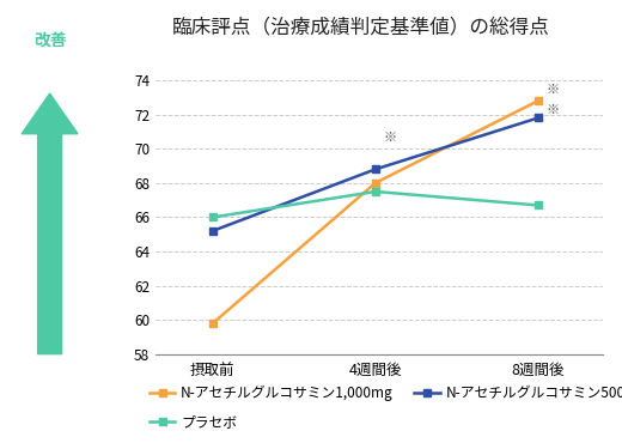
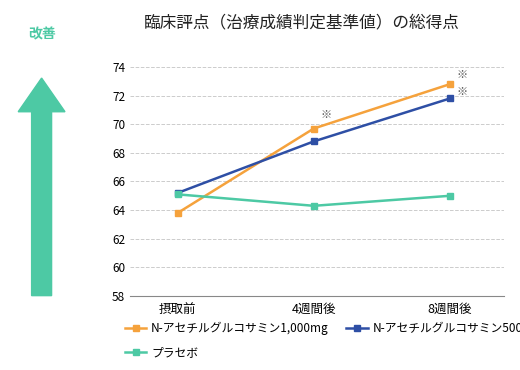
N-アセチルグルコサミン1,000mg/摂取前: 59.8 -> 63.8
プラセボ/摂取前: 66.0 -> 65.1
N-アセチルグルコサミン1,000mg/4週間後: 68.0 -> 69.7
プラセボ/4週間後: 67.5 -> 64.3
プラセボ/8週間後: 66.7 -> 65.0
